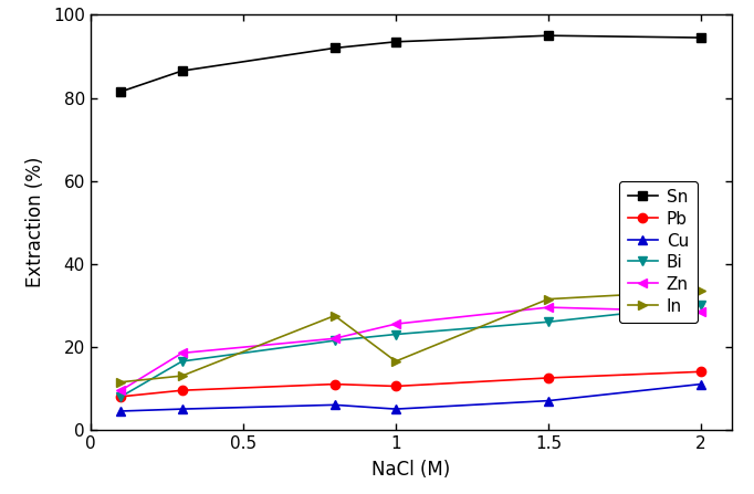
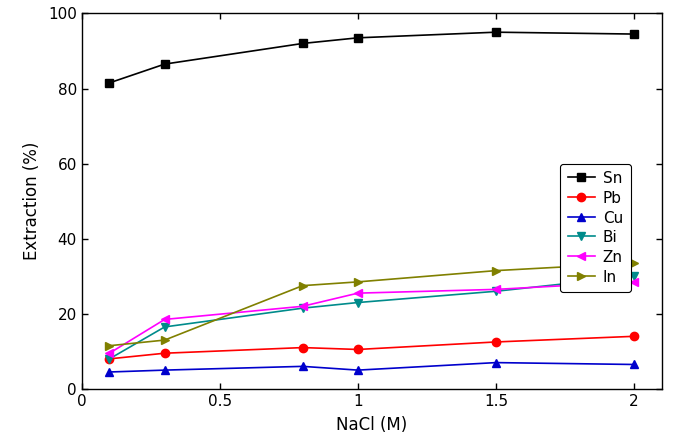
In/1: 16.5 -> 28.5
Zn/1.5: 29.5 -> 26.5
Cu/2: 11.0 -> 6.5
